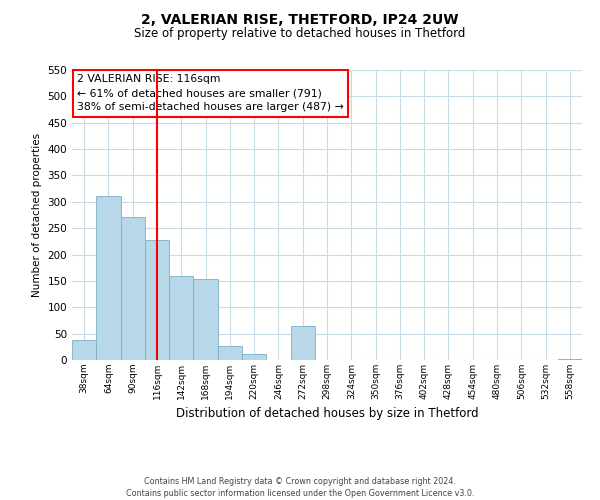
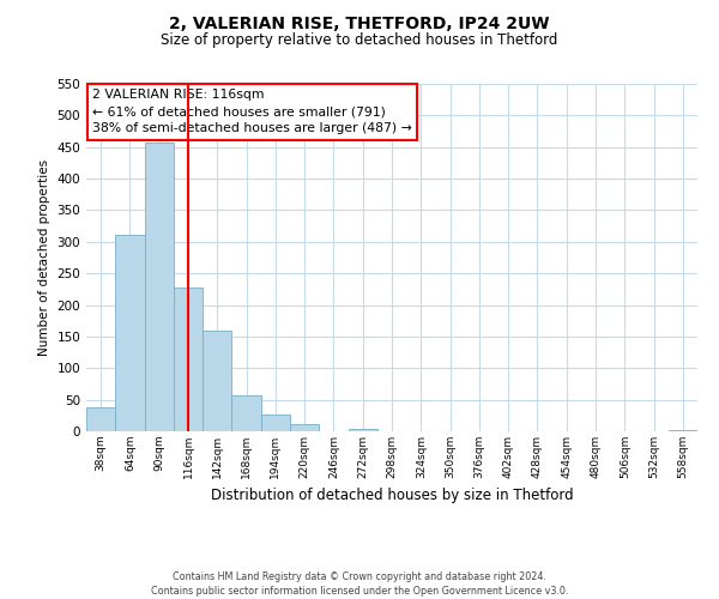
90sqm: 272 -> 457
168sqm: 154 -> 57
272sqm: 64 -> 3
